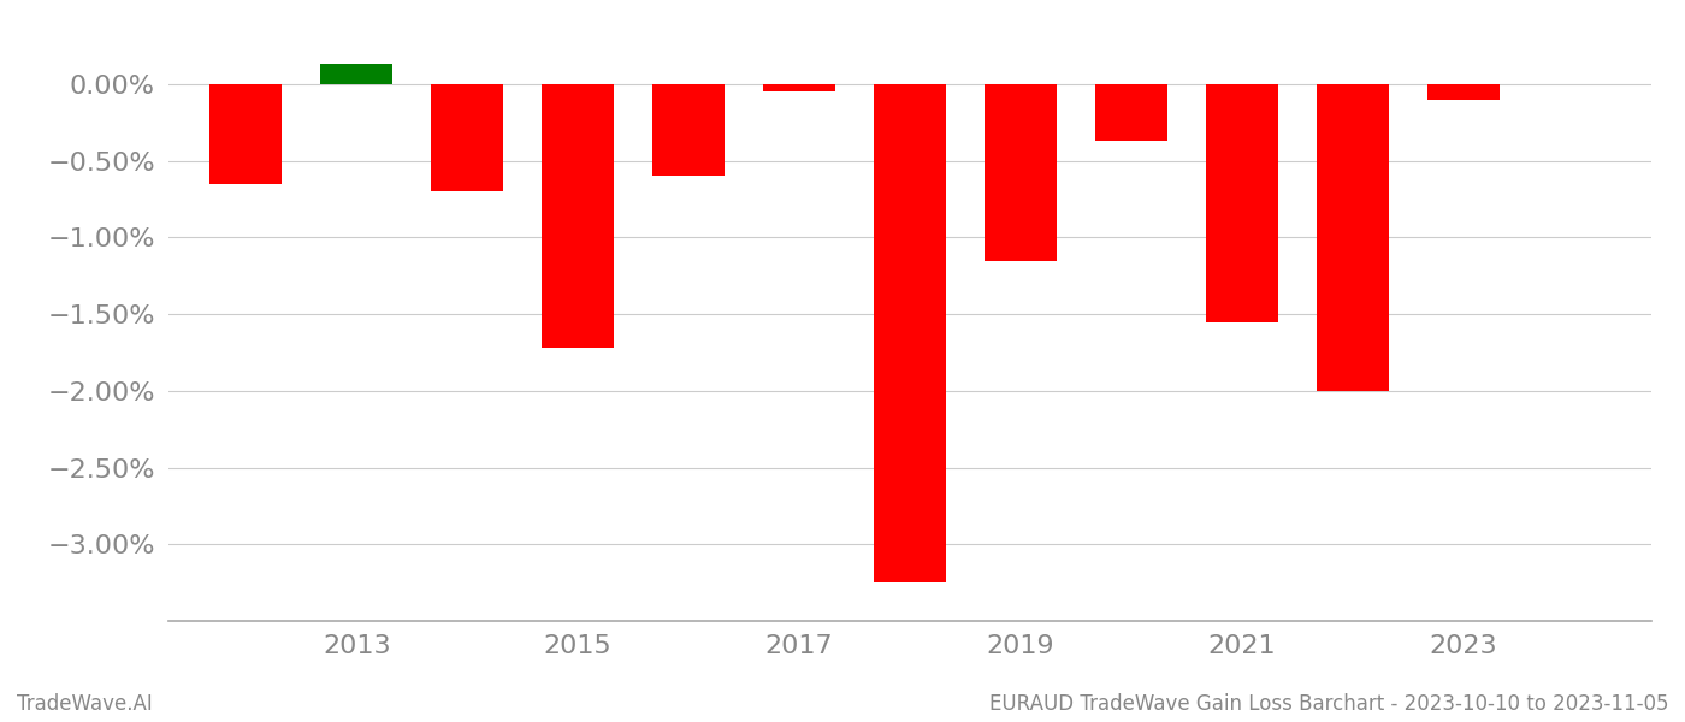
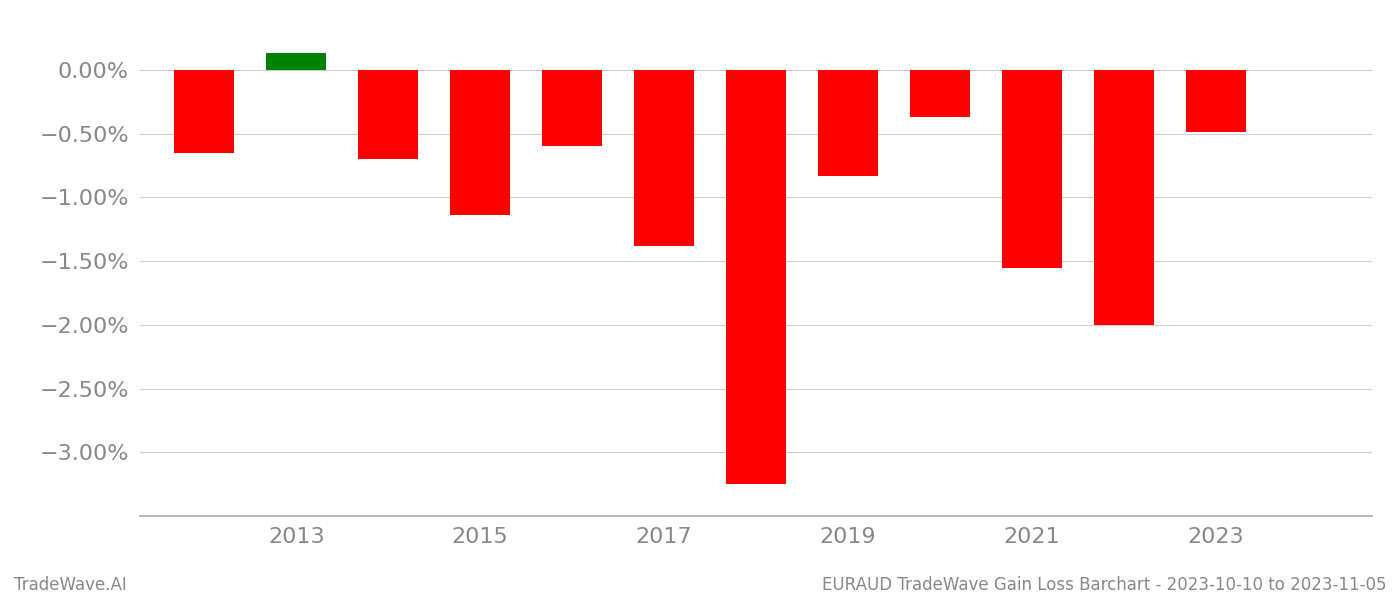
2015: -1.72% -> -1.14%
2017: -0.05% -> -1.38%
2019: -1.15% -> -0.83%
2023: -0.10% -> -0.49%
